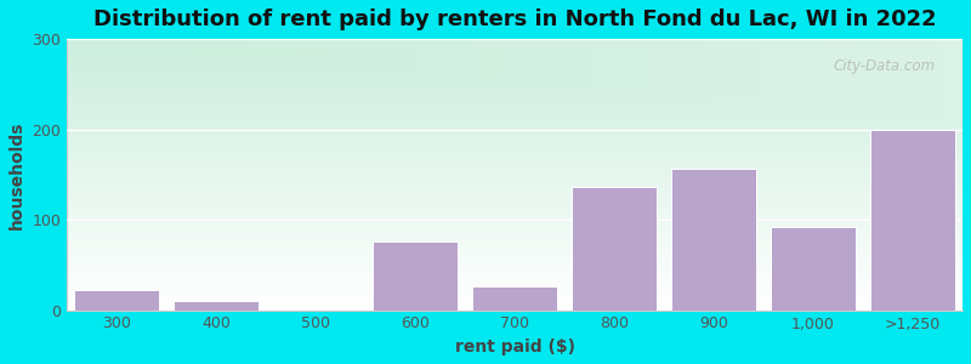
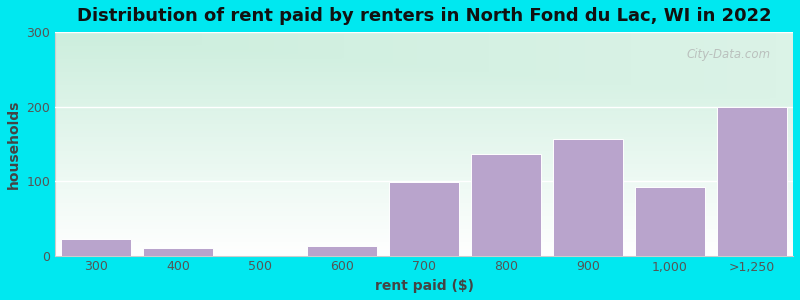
600: 76 -> 13
700: 26 -> 99
